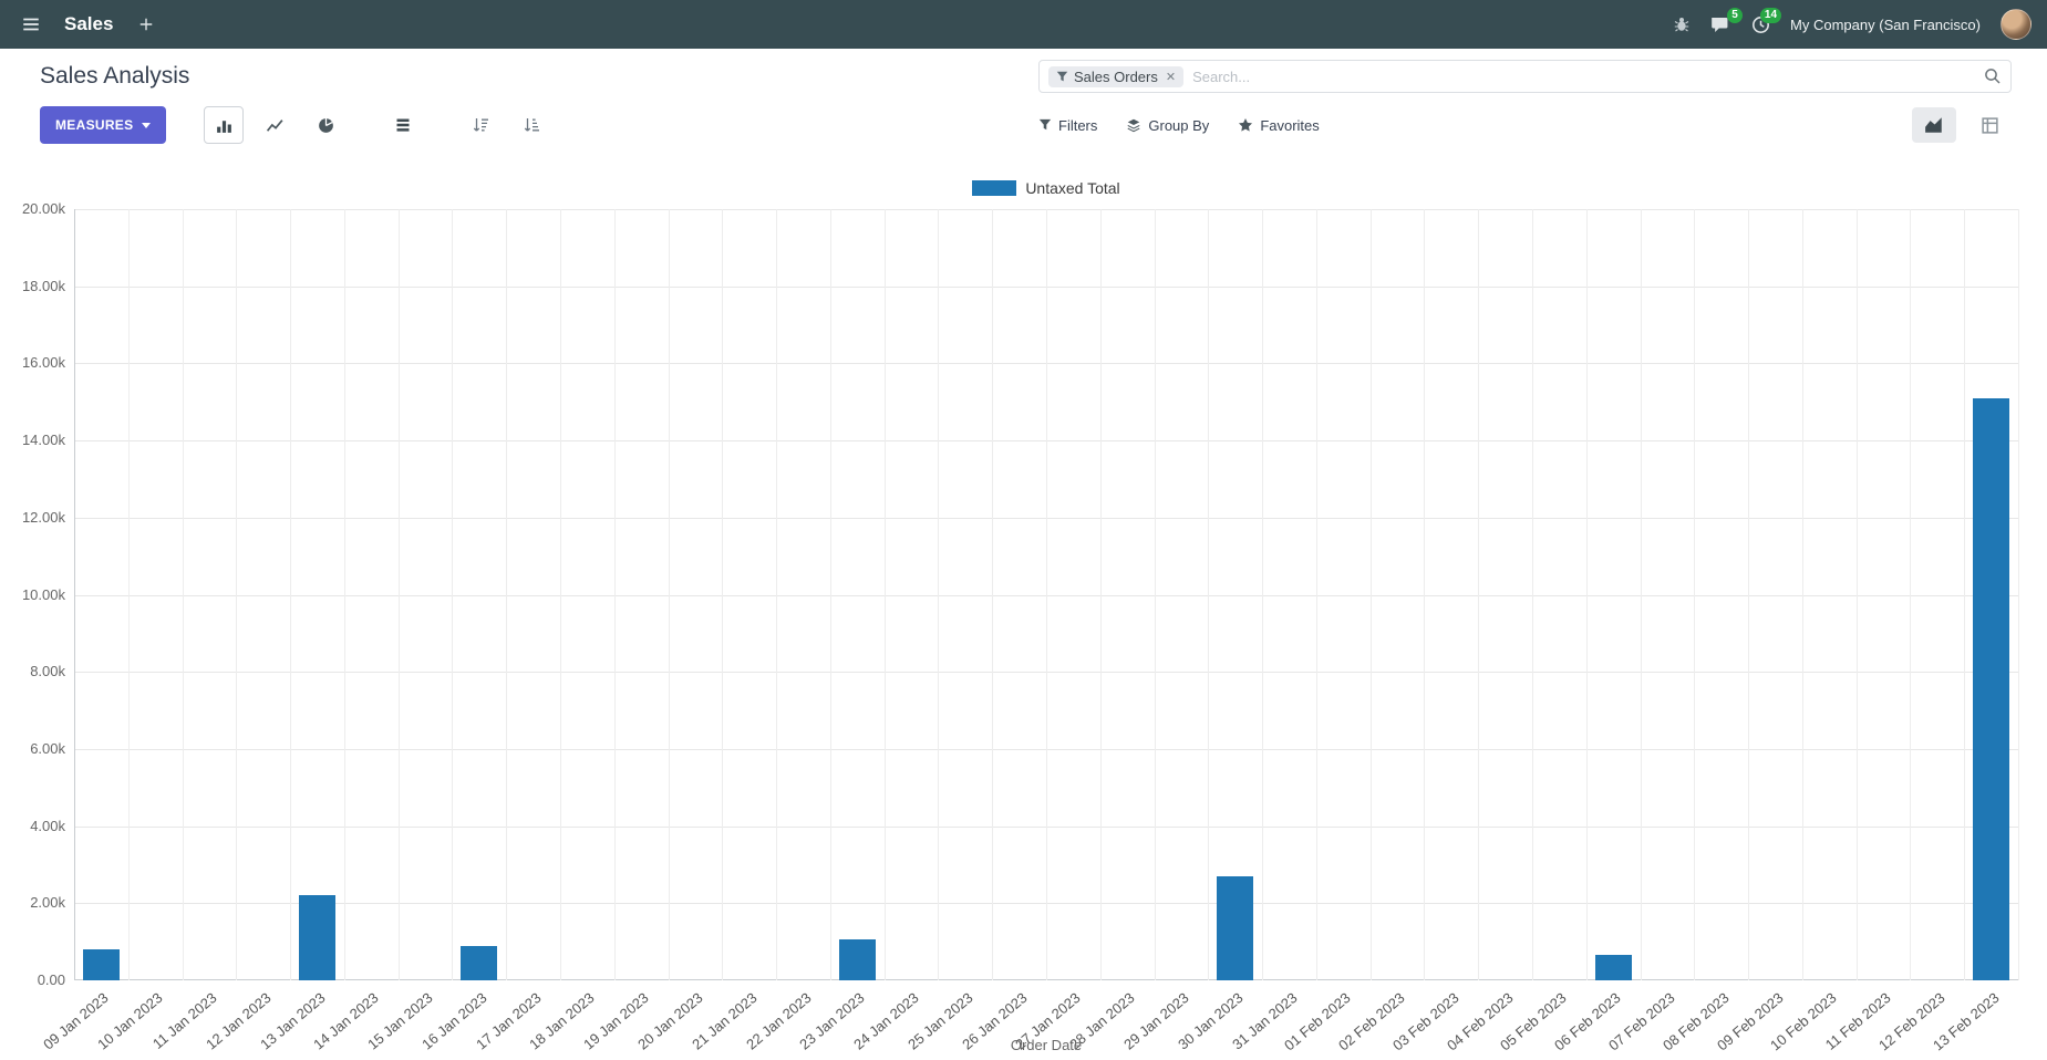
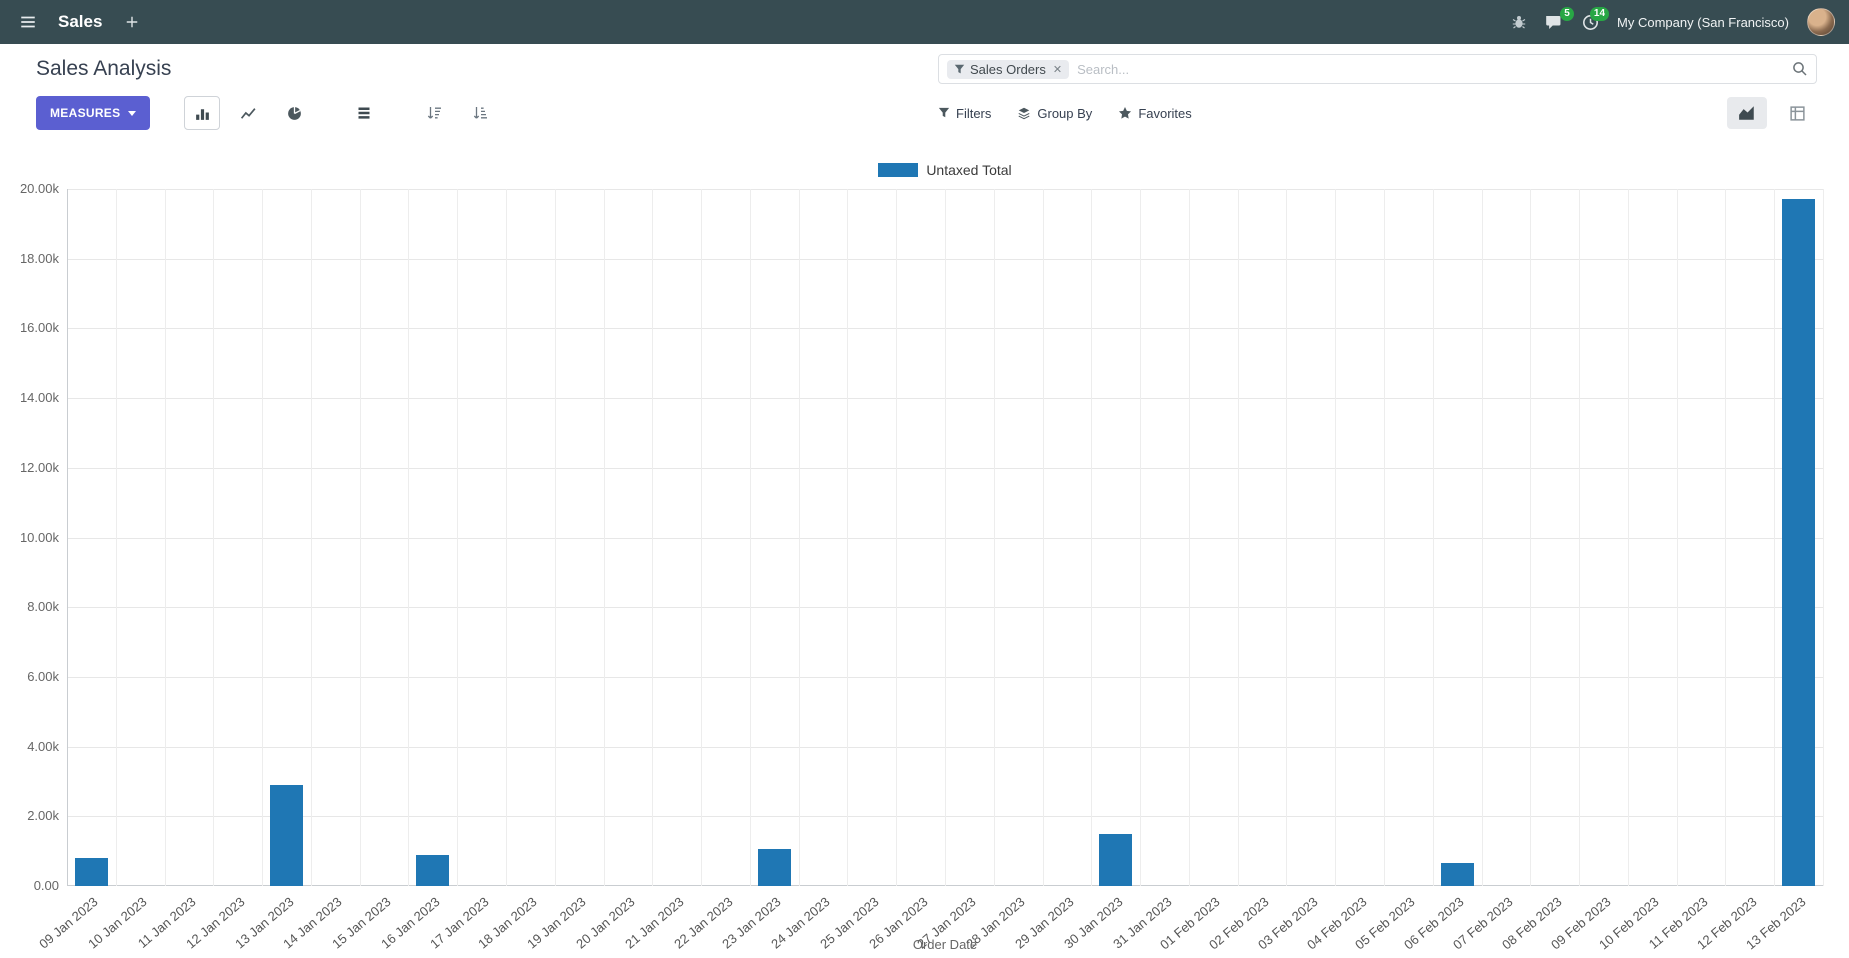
13 Jan 2023: 2.2k -> 2.9k
30 Jan 2023: 2.7k -> 1.5k
13 Feb 2023: 15.1k -> 19.7k
